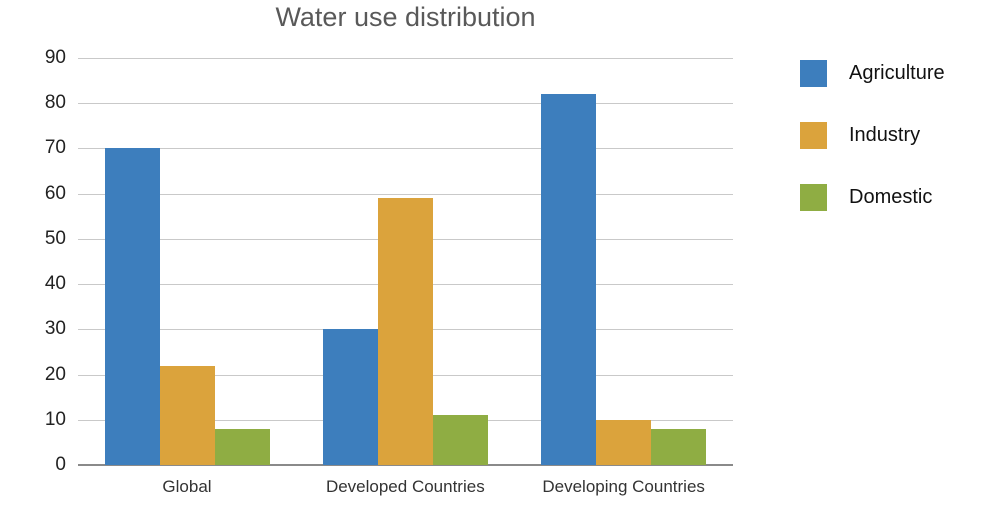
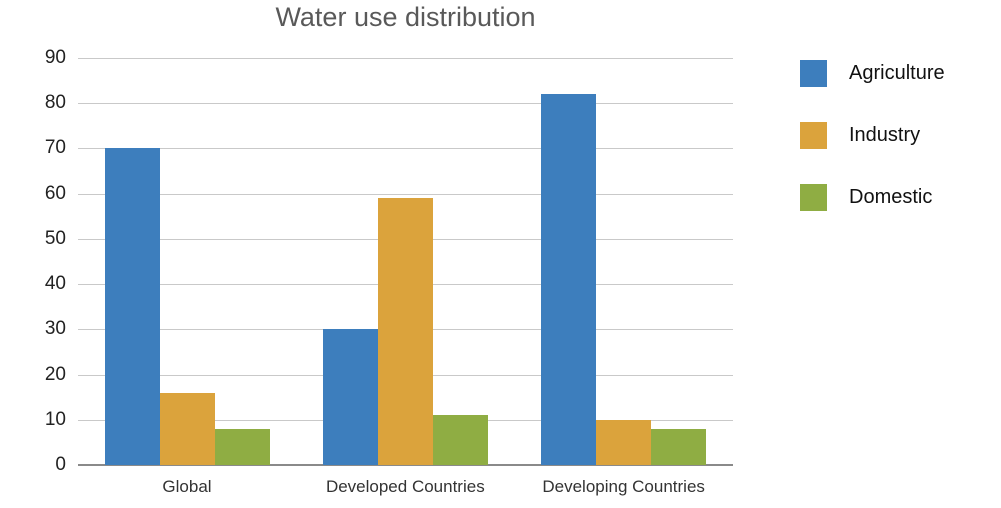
Industry/Global: 22 -> 16
